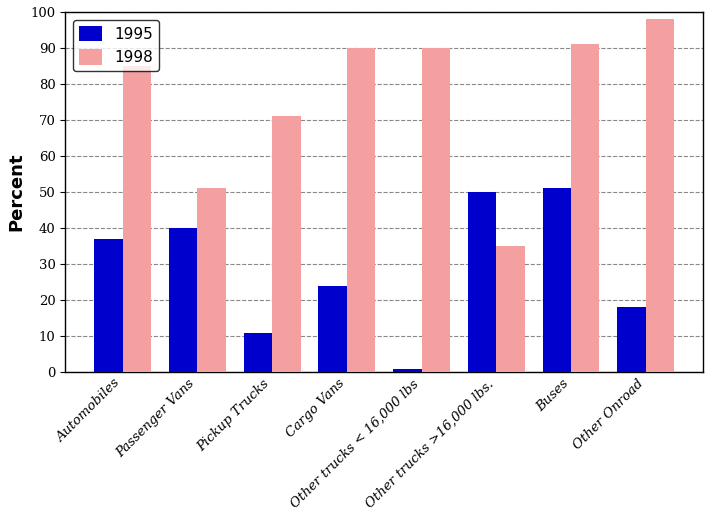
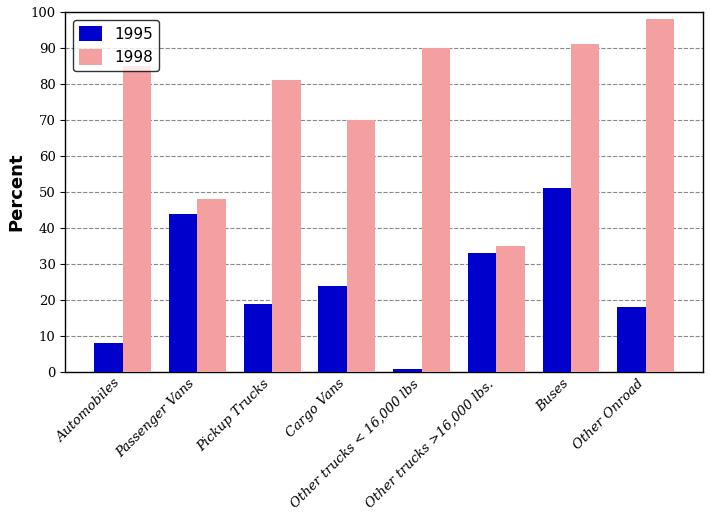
1995/Automobiles: 37 -> 8
1995/Passenger Vans: 40 -> 44
1998/Passenger Vans: 51 -> 48
1995/Pickup Trucks: 11 -> 19
1998/Pickup Trucks: 71 -> 81
1998/Cargo Vans: 90 -> 70
1995/Other trucks >16,000 lbs.: 50 -> 33
